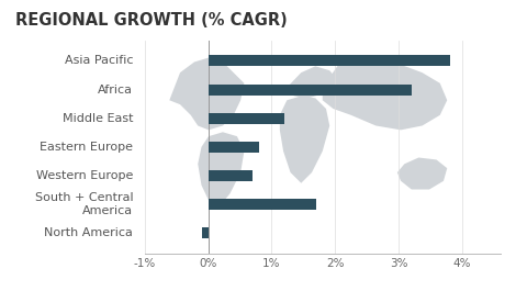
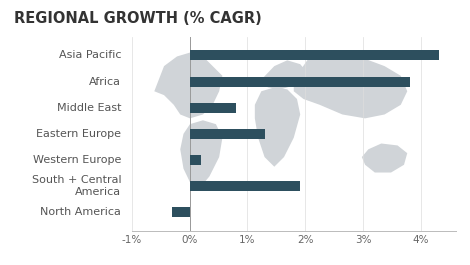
Asia Pacific: 3.8% -> 4.3%
Africa: 3.2% -> 3.8%
Middle East: 1.2% -> 0.8%
Eastern Europe: 0.8% -> 1.3%
Western Europe: 0.7% -> 0.2%
South + Central America: 1.7% -> 1.9%
North America: -0.1% -> -0.3%
